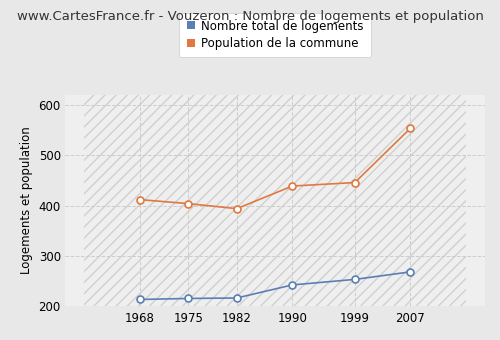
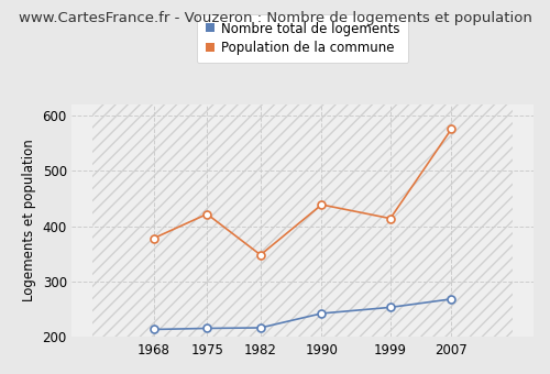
Population de la commune/1968: 412 -> 378
Population de la commune/1975: 404 -> 422
Population de la commune/1982: 394 -> 348
Population de la commune/1999: 446 -> 414
Population de la commune/2007: 554 -> 576
